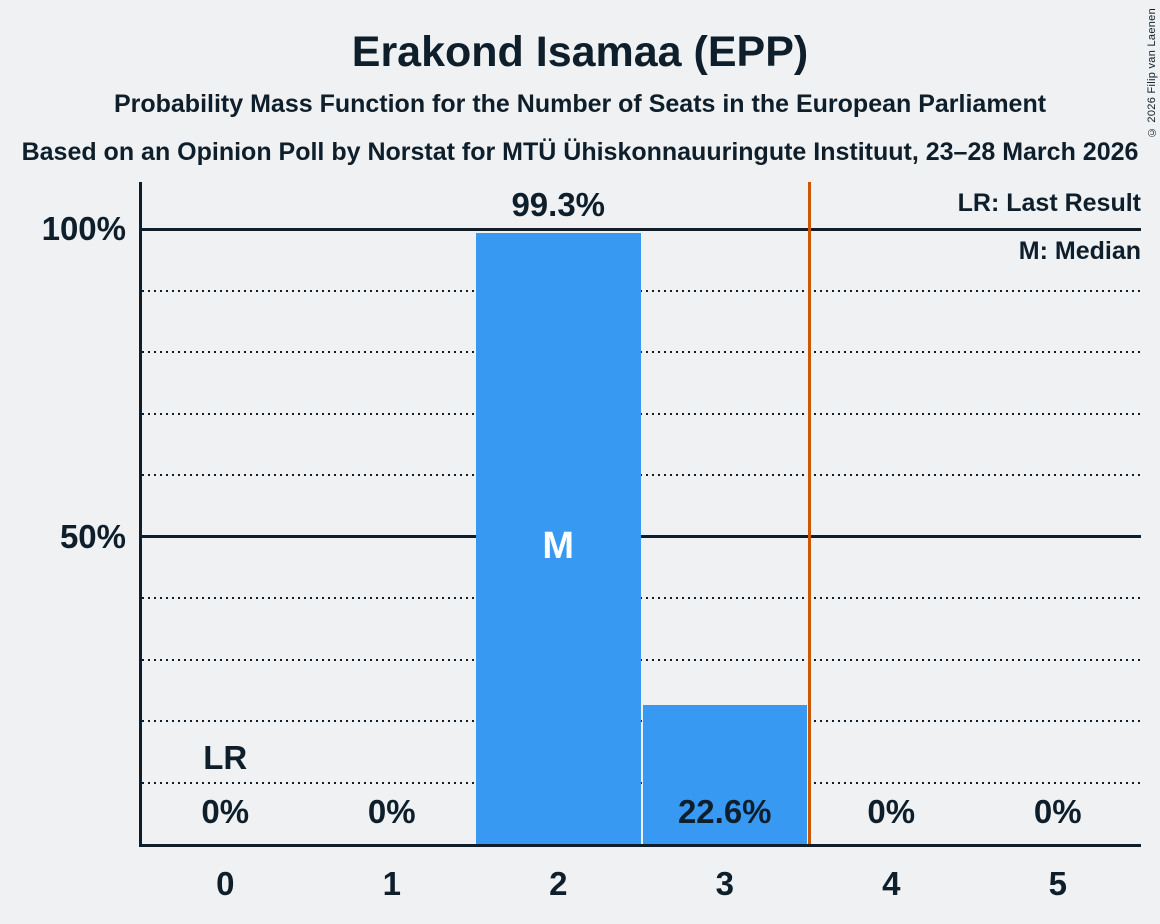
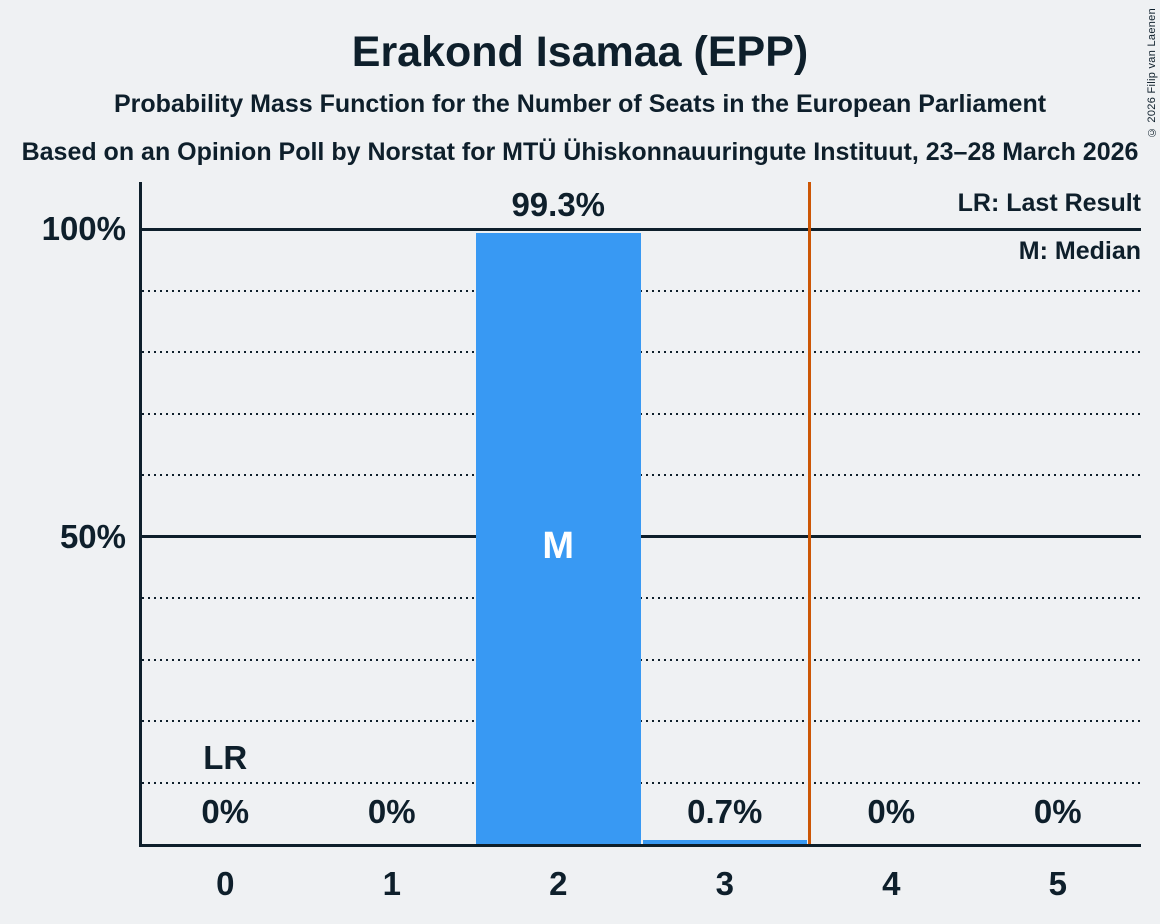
3: 22.6% -> 0.7%
